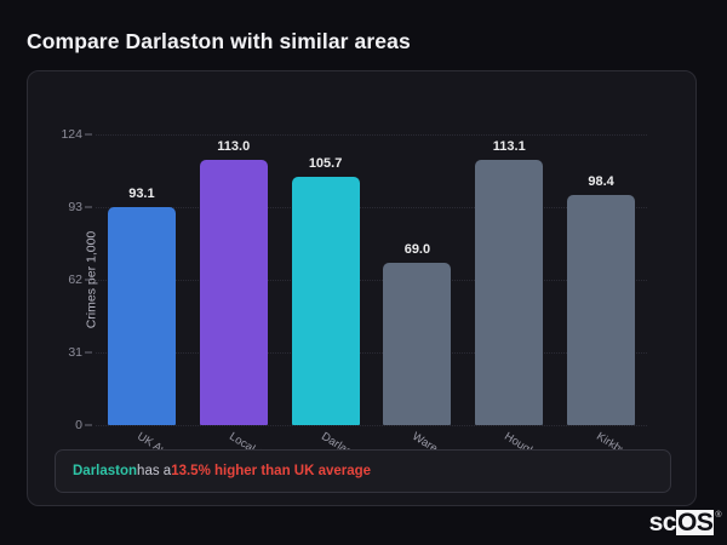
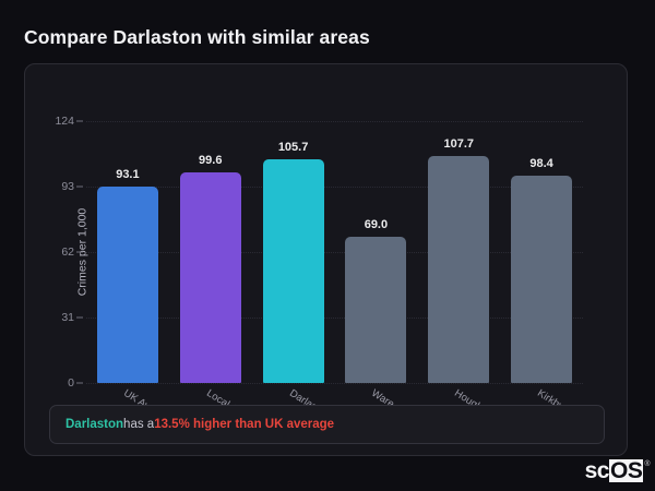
Local Area: 113.0 -> 99.6
Houghton R...: 113.1 -> 107.7
